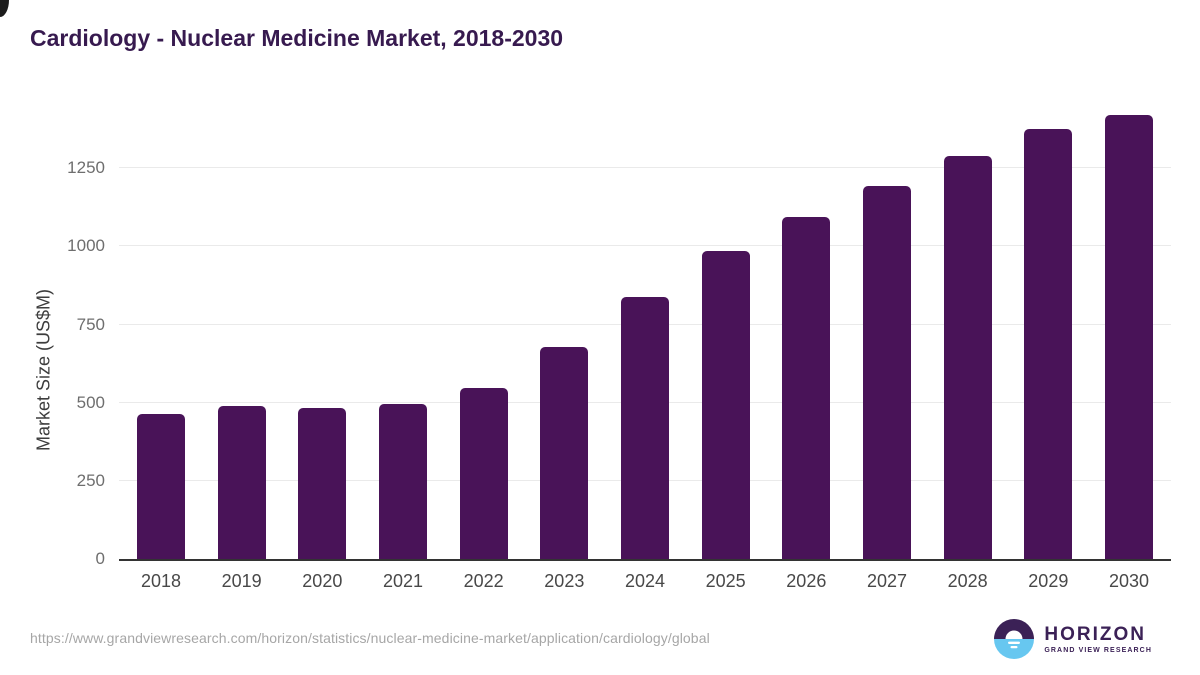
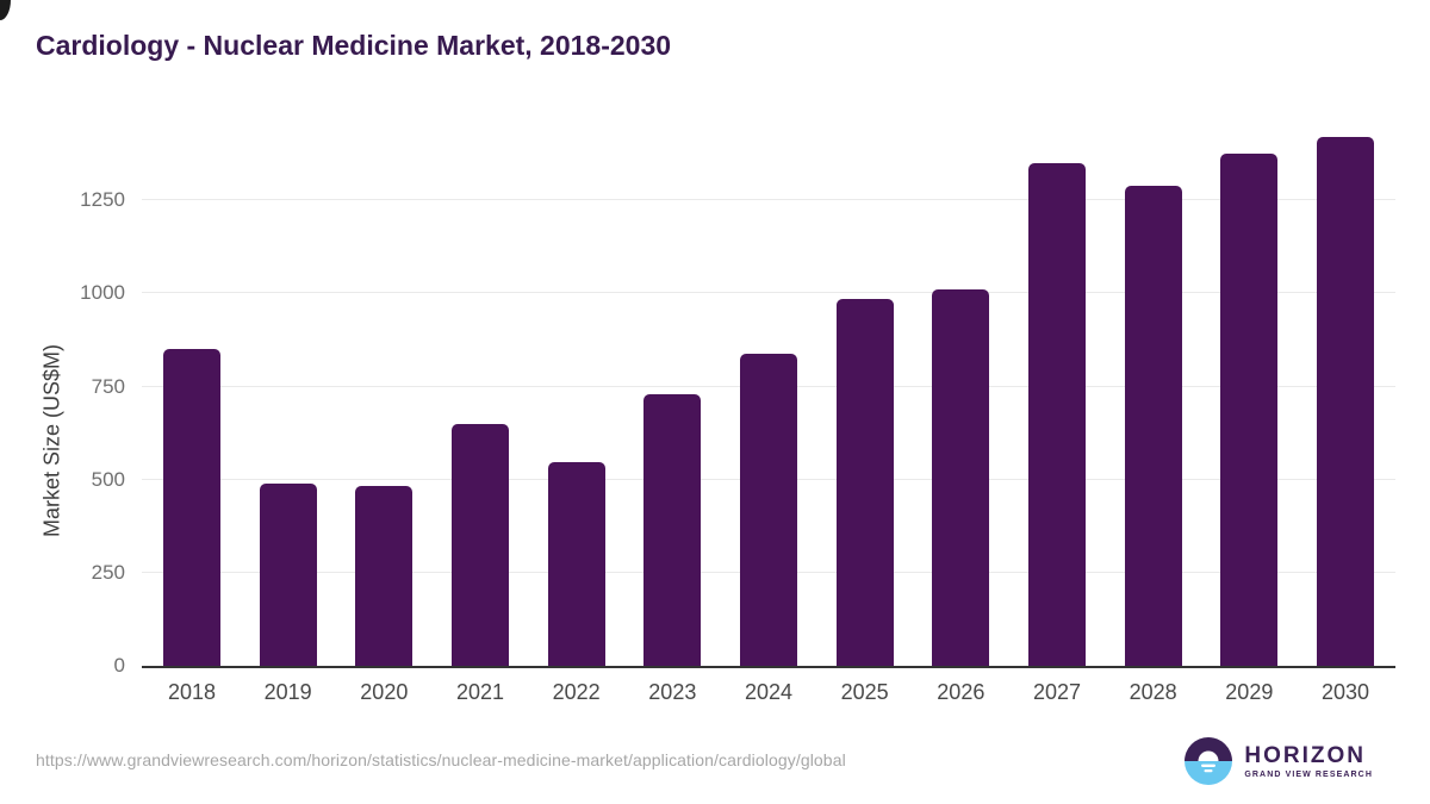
2018: 460 -> 850
2021: 500 -> 650
2023: 680 -> 730
2026: 1090 -> 1010
2027: 1190 -> 1350
